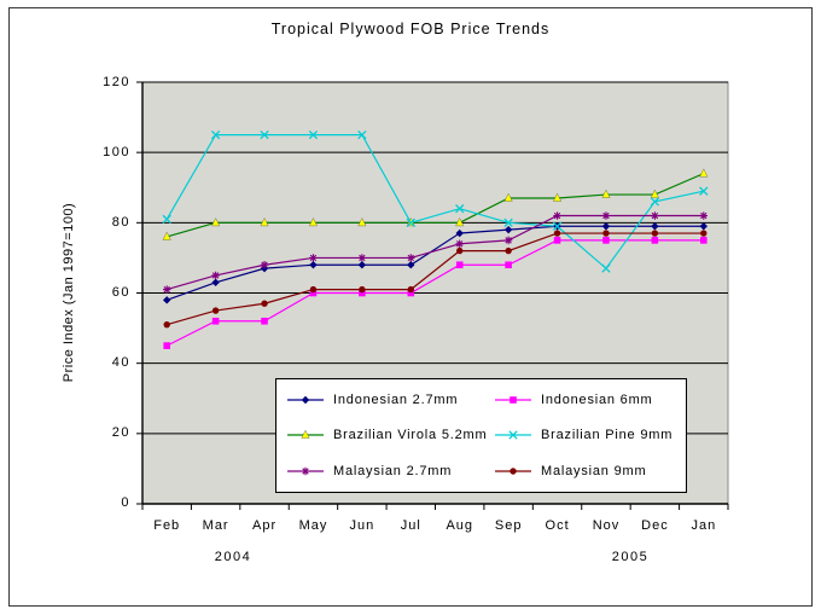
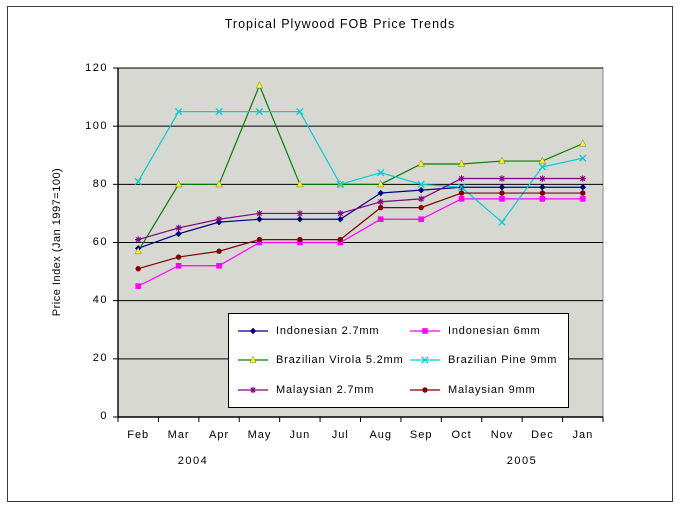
Brazilian Virola 5.2mm/Feb: 76 -> 57
Brazilian Virola 5.2mm/May: 80 -> 114
